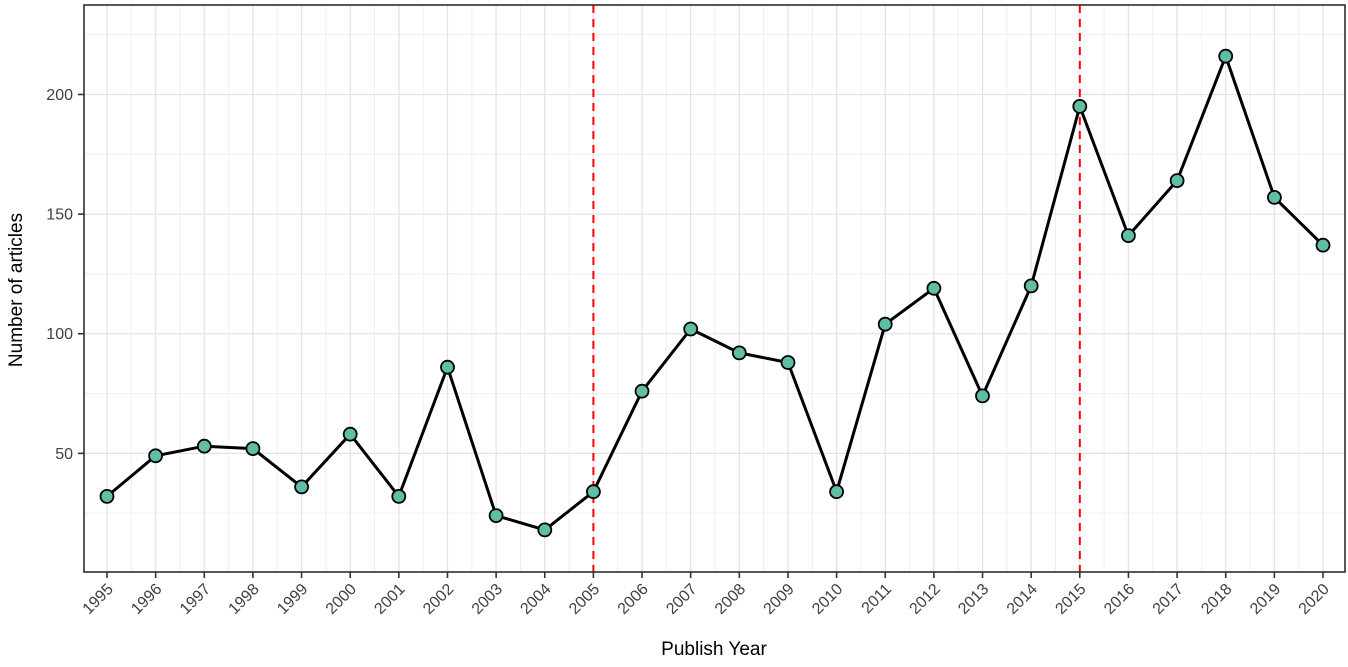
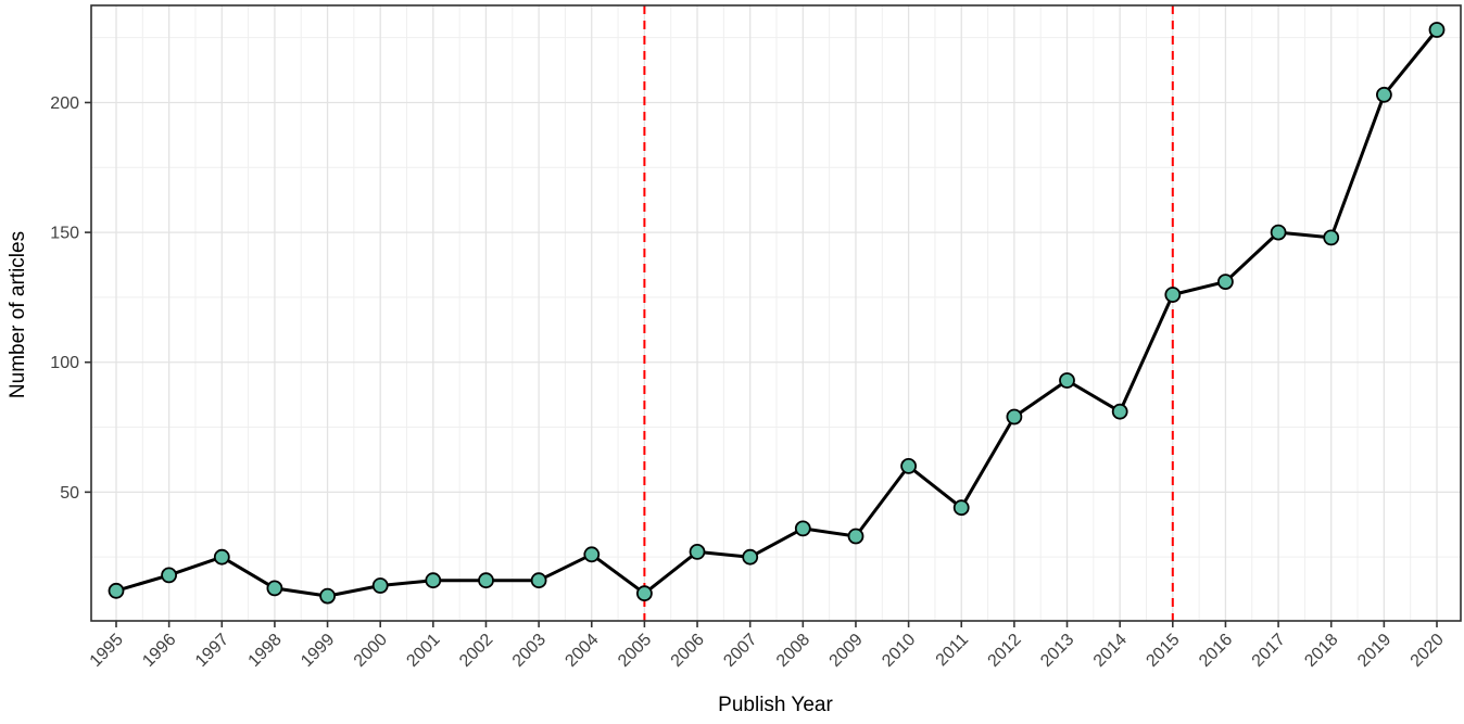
1995: 32 -> 12
1996: 49 -> 18
1997: 53 -> 25
1998: 52 -> 13
1999: 36 -> 10
2000: 58 -> 14
2001: 32 -> 16
2002: 86 -> 16
2003: 24 -> 16
2004: 18 -> 26
2005: 34 -> 11
2006: 76 -> 27
2007: 102 -> 25
2008: 92 -> 36
2009: 88 -> 33
2010: 34 -> 60
2011: 104 -> 44
2012: 119 -> 79
2013: 74 -> 93
2014: 120 -> 81
2015: 195 -> 126
2016: 141 -> 131
2017: 164 -> 150
2018: 216 -> 148
2019: 157 -> 203
2020: 137 -> 228
